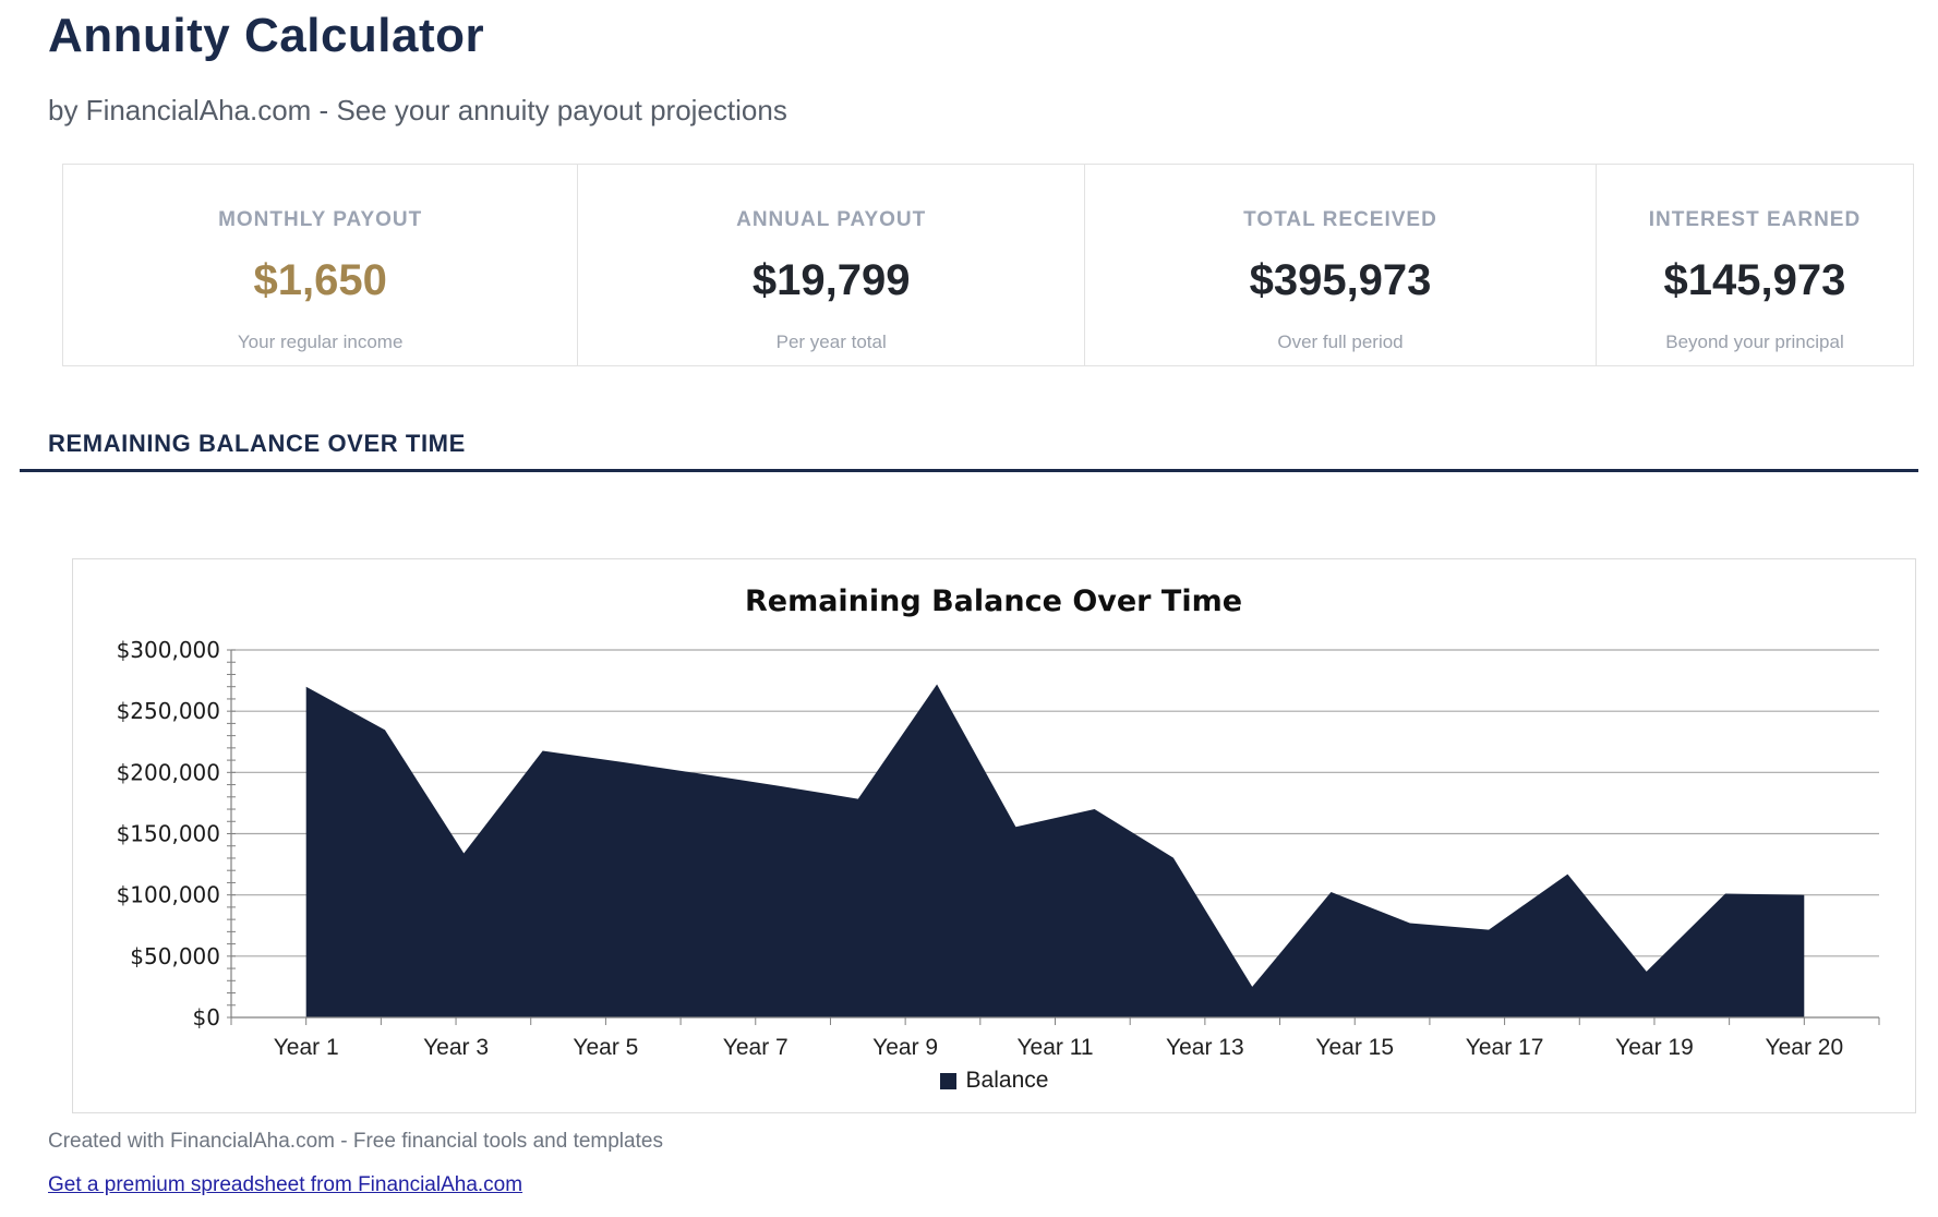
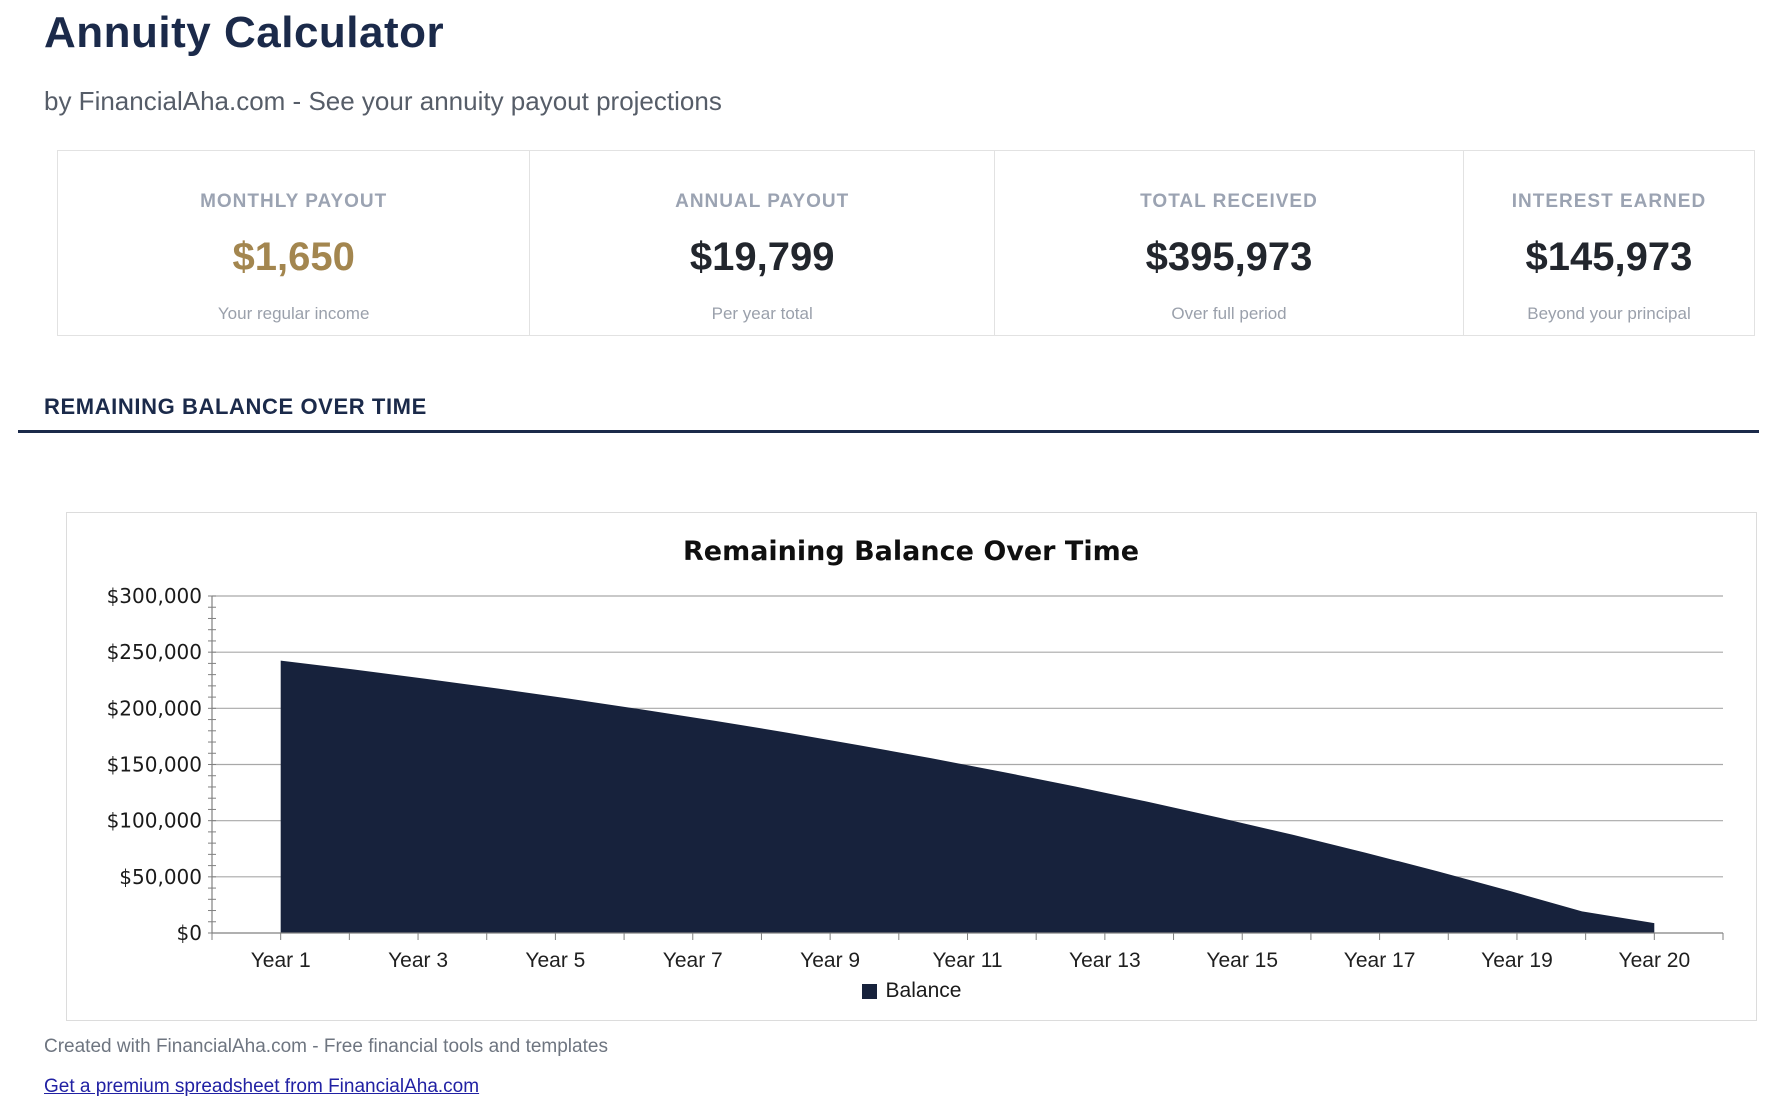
Year 1: $270000 -> $242000
Year 3: $134000 -> $226000
Year 9: $272000 -> $167000
Year 11: $170000 -> $143000
Year 13: $25000 -> $117000
Year 15: $77000 -> $87000
Year 17: $117000 -> $55000
Year 19: $101000 -> $19000
Year 20: $100000 -> $9000
